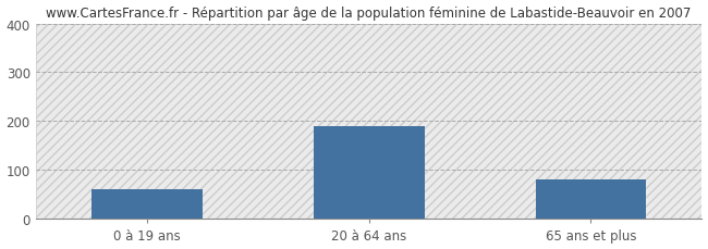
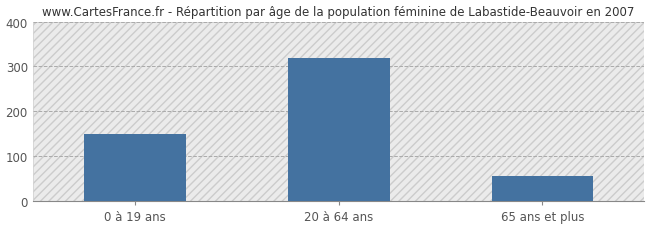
0 à 19 ans: 60 -> 150
20 à 64 ans: 190 -> 318
65 ans et plus: 80 -> 57
